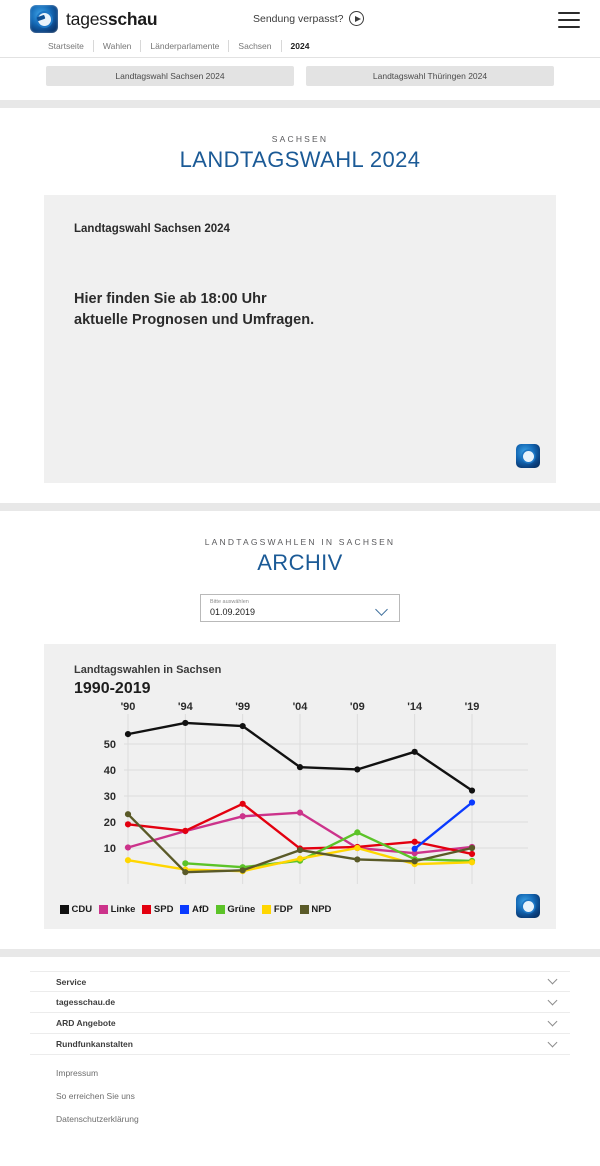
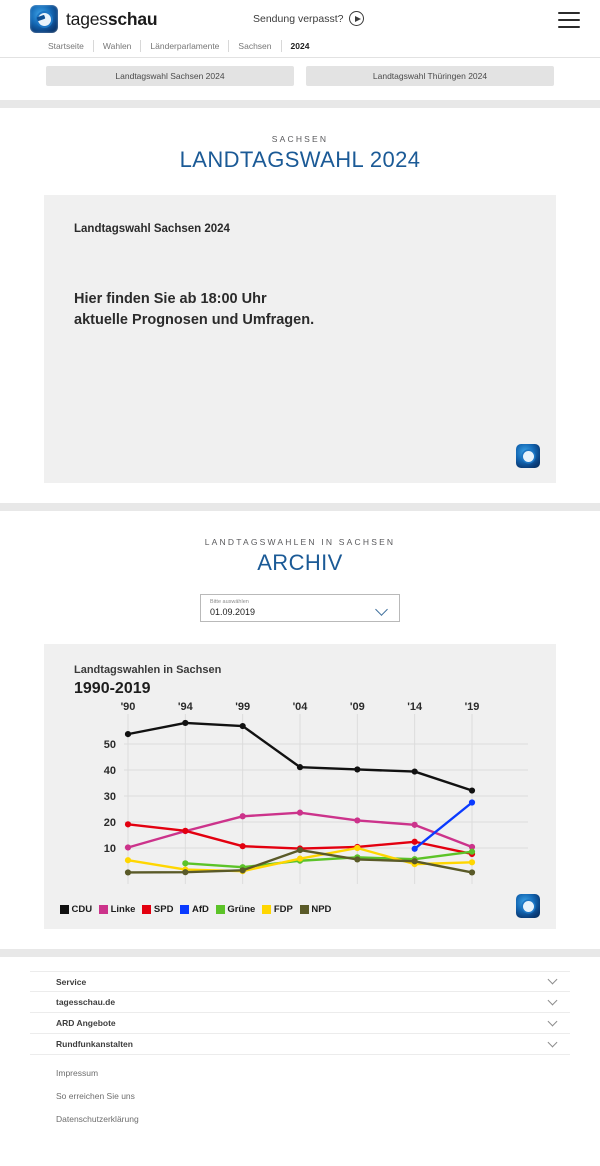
NPD/'90: 23 -> 1
SPD/'99: 27 -> 11
Linke/'09: 10 -> 21
Grüne/'09: 16 -> 6
CDU/'14: 47 -> 39
Linke/'14: 8 -> 19
Grüne/'19: 5 -> 9
NPD/'19: 10 -> 1
